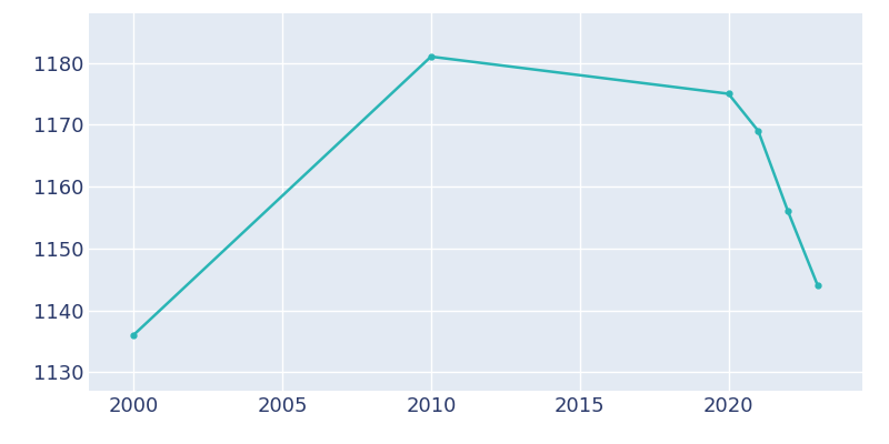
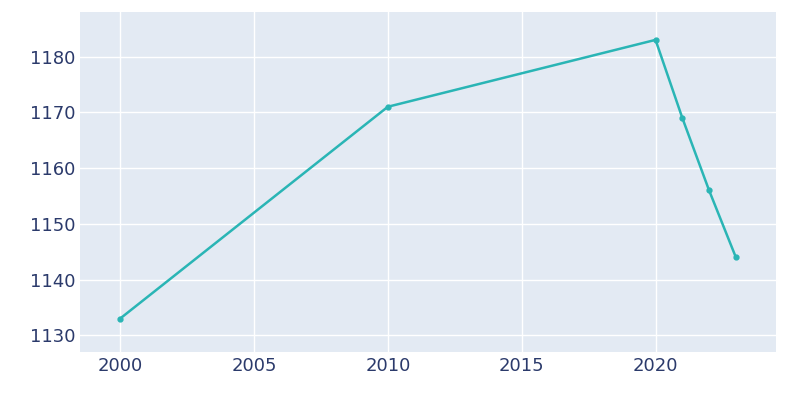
2000: 1136 -> 1133
2010: 1181 -> 1171
2020: 1175 -> 1183
